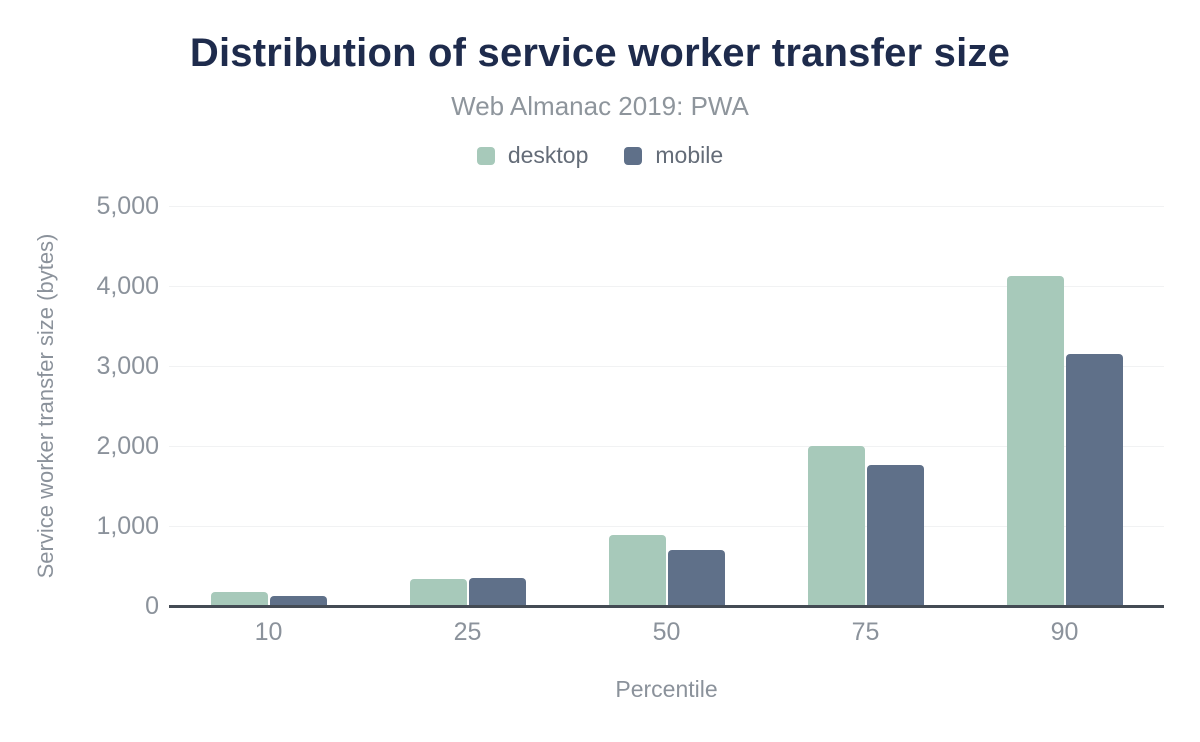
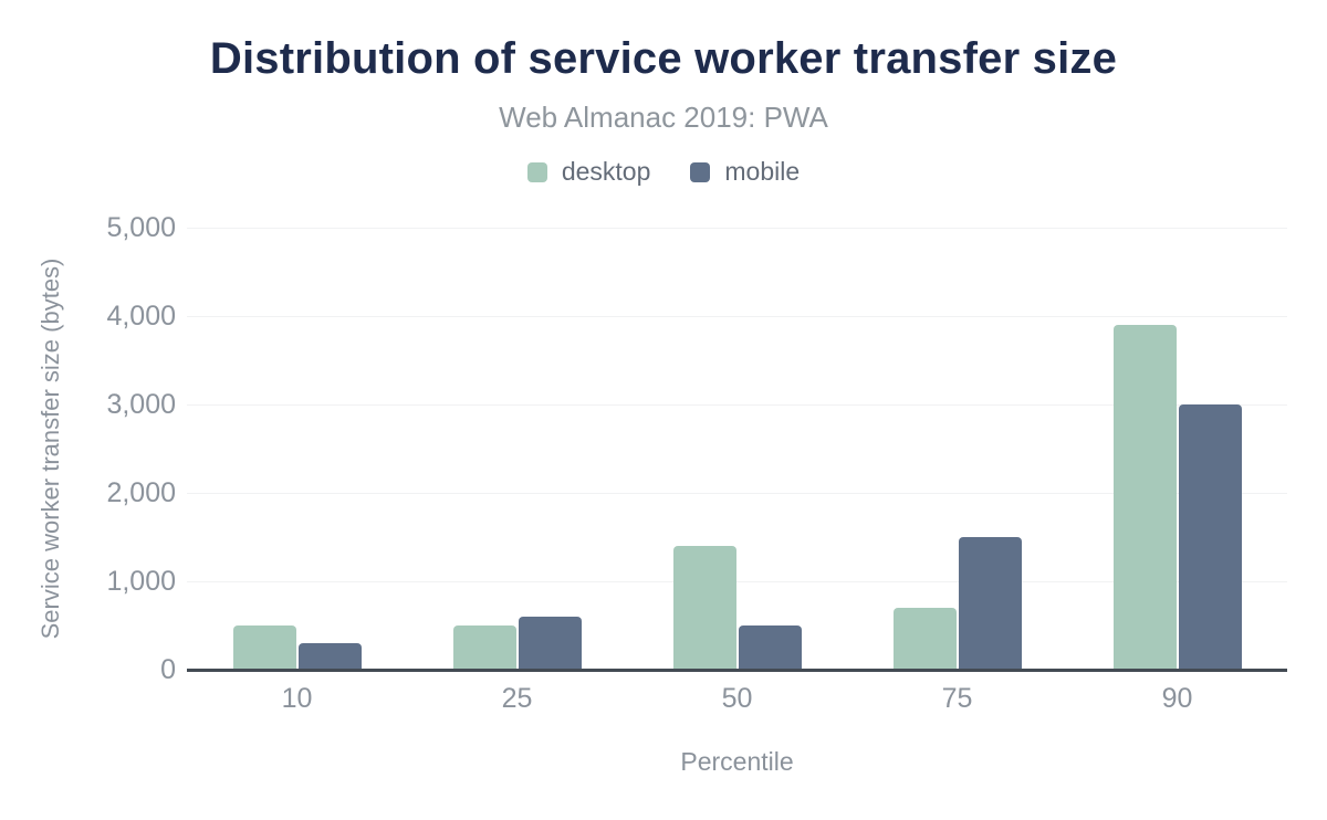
desktop/10: 200 -> 500
mobile/10: 100 -> 300
desktop/25: 300 -> 500
mobile/25: 400 -> 600
desktop/50: 900 -> 1400
mobile/50: 700 -> 500
desktop/75: 2000 -> 700
mobile/75: 1800 -> 1500
desktop/90: 4100 -> 3900
mobile/90: 3200 -> 3000
